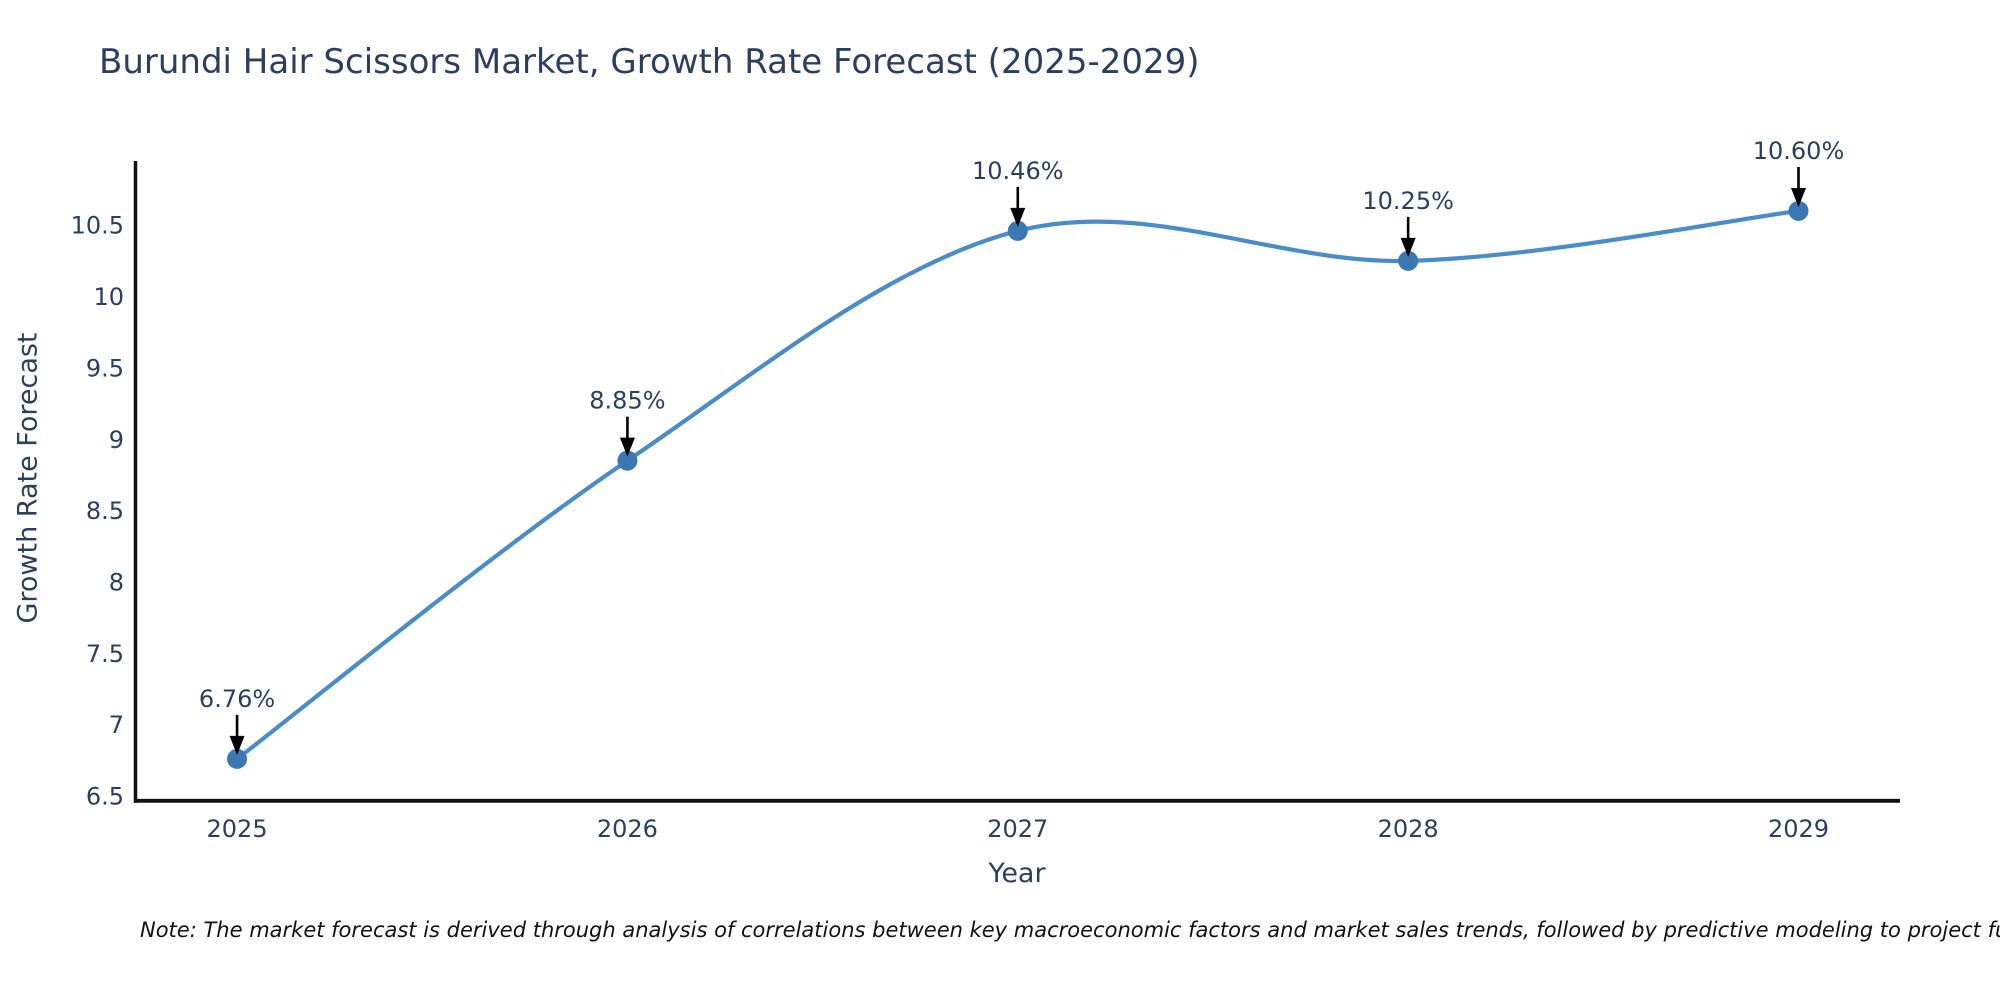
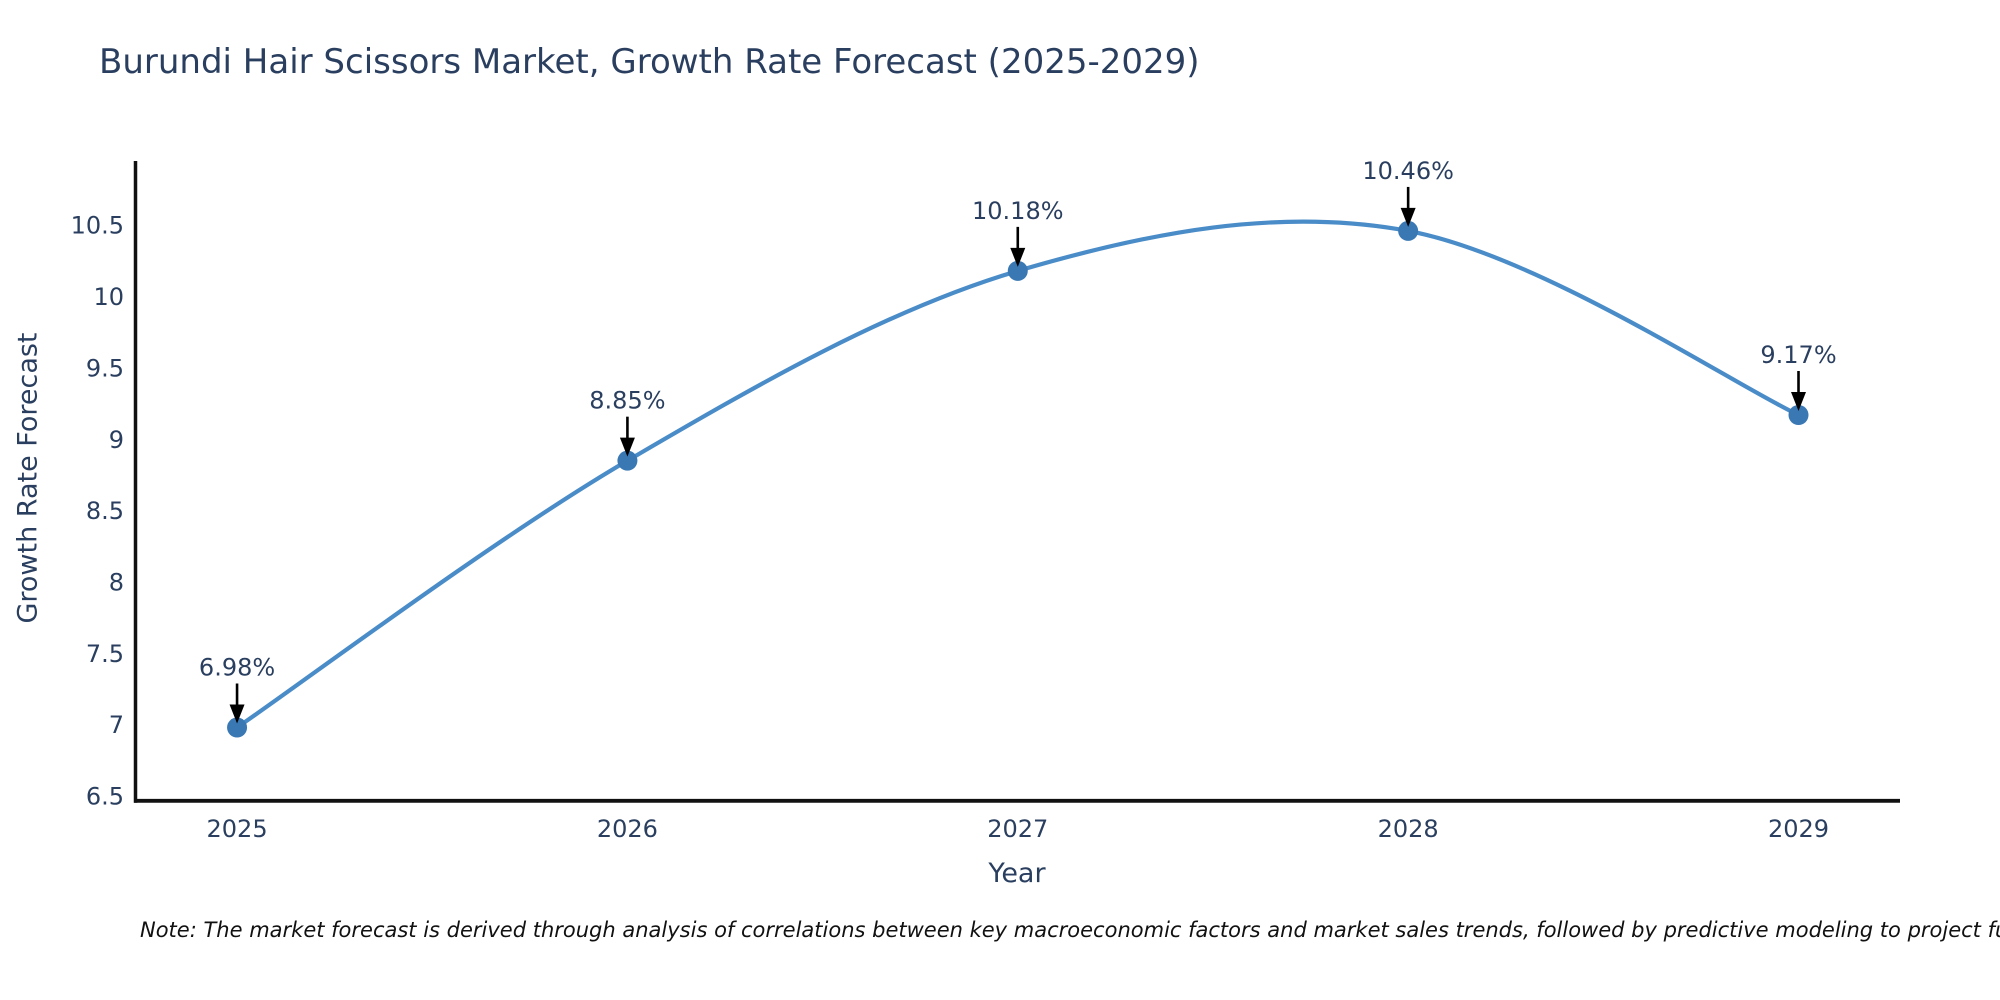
2025: 6.76% -> 6.98%
2027: 10.46% -> 10.18%
2028: 10.25% -> 10.46%
2029: 10.60% -> 9.17%
